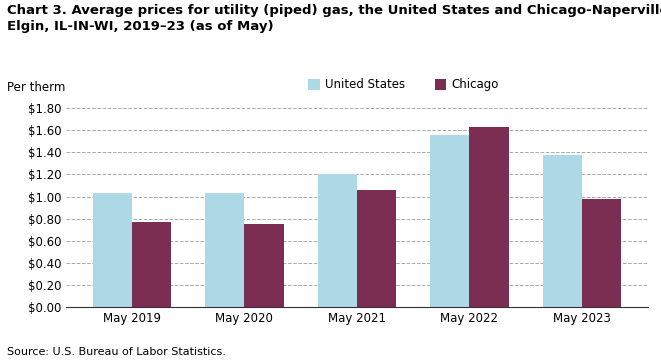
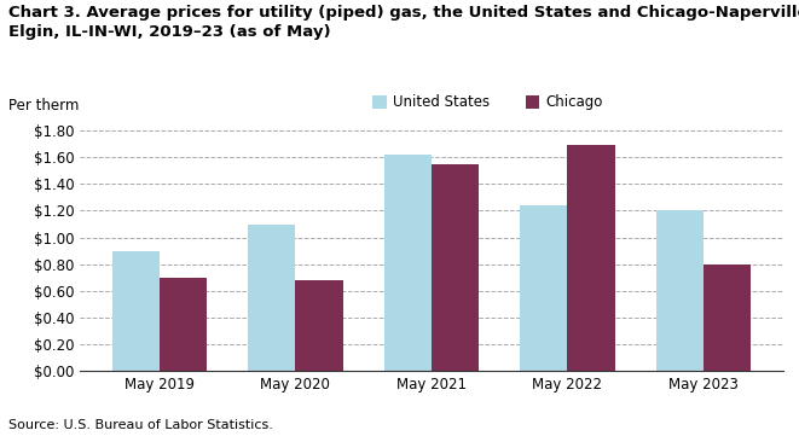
United States/May 2019: $1.03 -> $0.90
Chicago/May 2019: $0.77 -> $0.70
United States/May 2020: $1.03 -> $1.10
Chicago/May 2020: $0.75 -> $0.68
United States/May 2021: $1.20 -> $1.62
Chicago/May 2021: $1.06 -> $1.55
United States/May 2022: $1.56 -> $1.24
Chicago/May 2022: $1.63 -> $1.69
United States/May 2023: $1.38 -> $1.20
Chicago/May 2023: $0.98 -> $0.80
